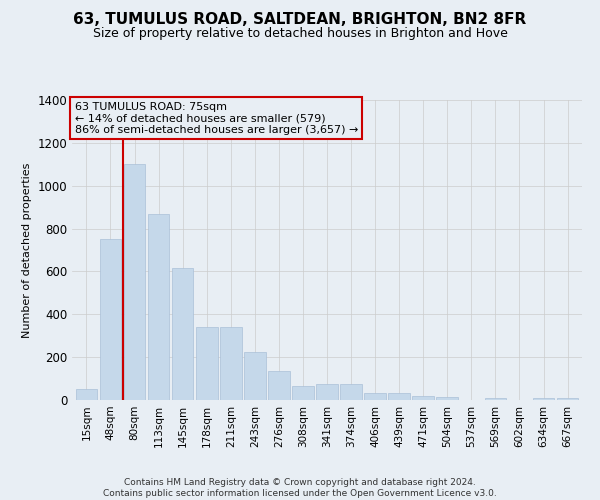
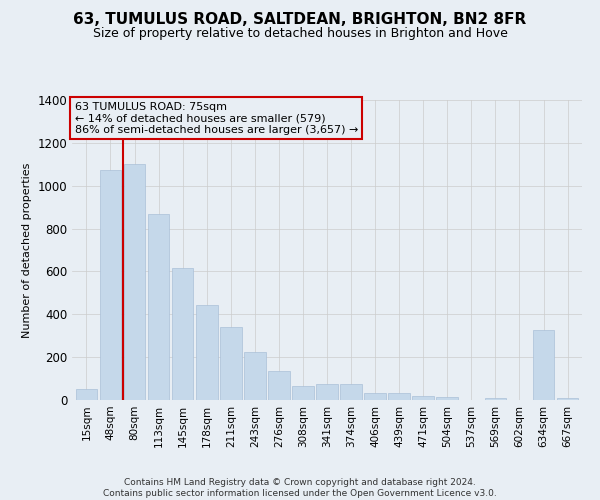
48sqm: 750 -> 1075
178sqm: 340 -> 445
634sqm: 10 -> 325
